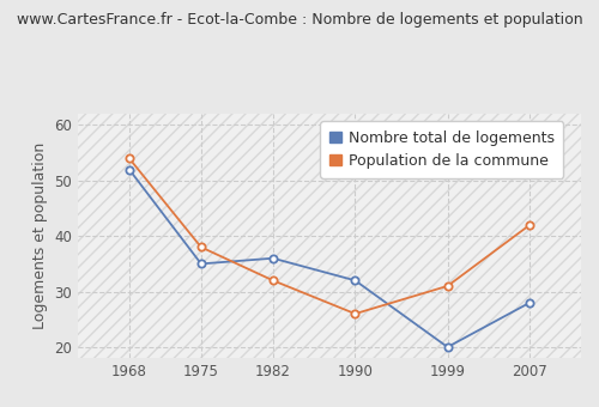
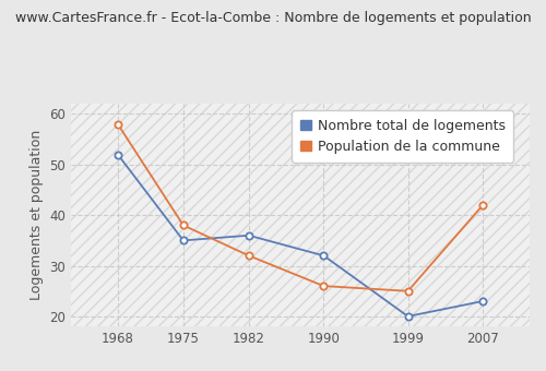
Population de la commune/1968: 54 -> 58
Population de la commune/1999: 31 -> 25
Nombre total de logements/2007: 28 -> 23
